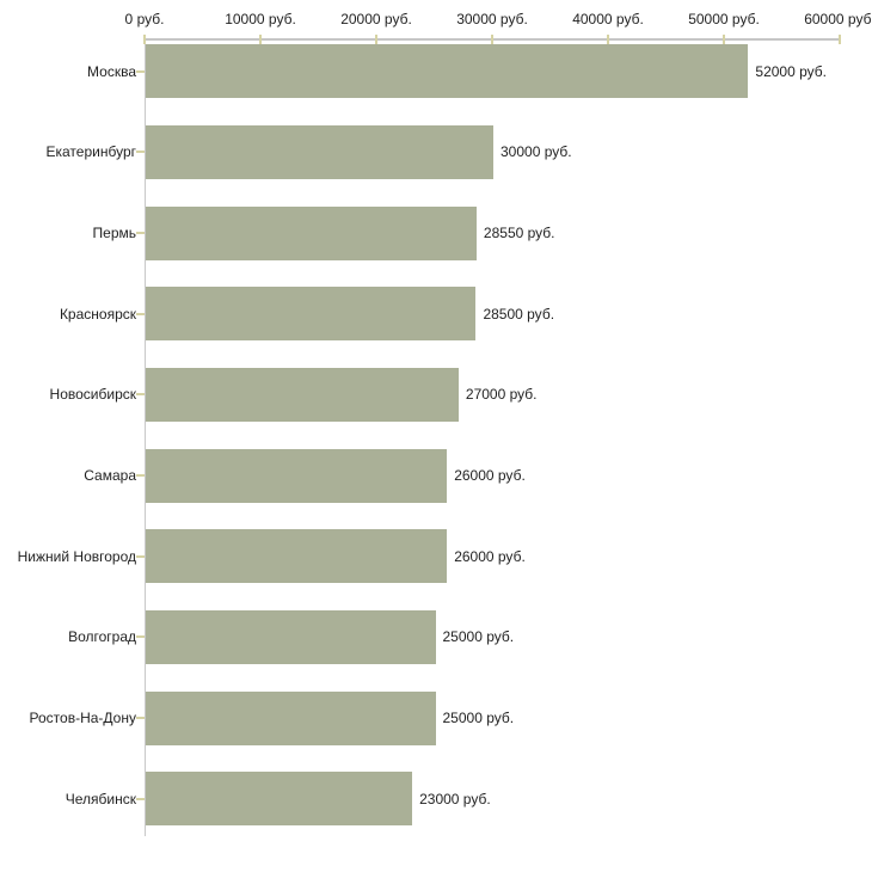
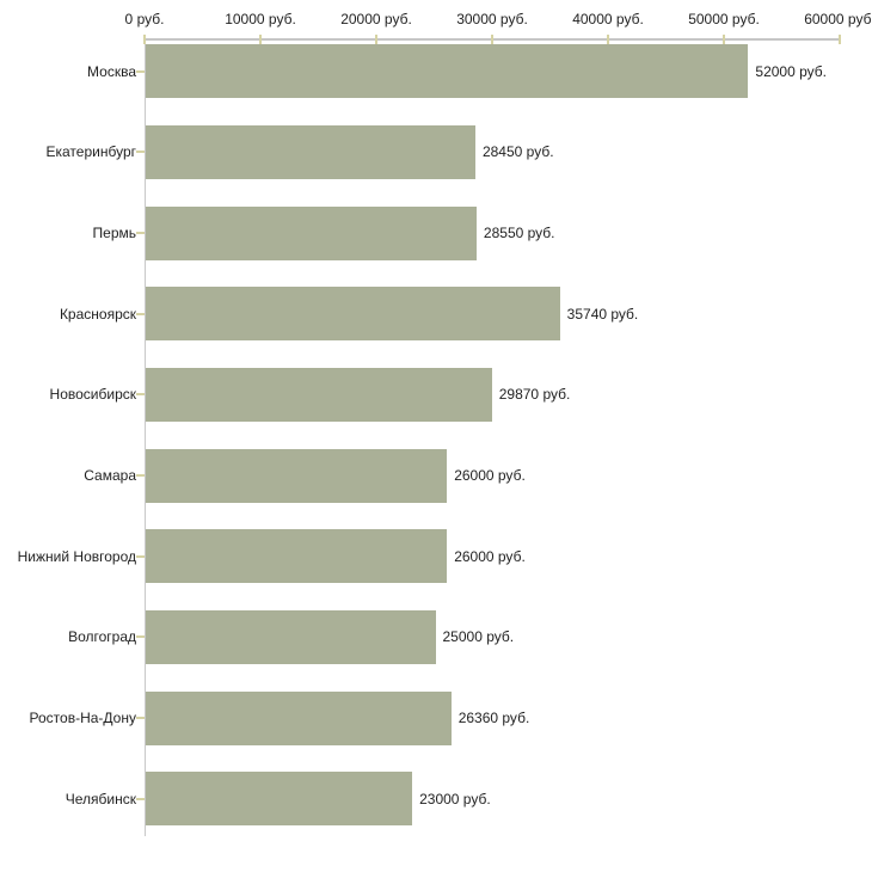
Екатеринбург: 30000 -> 28450
Красноярск: 28500 -> 35740
Новосибирск: 27000 -> 29870
Ростов-На-Дону: 25000 -> 26360
